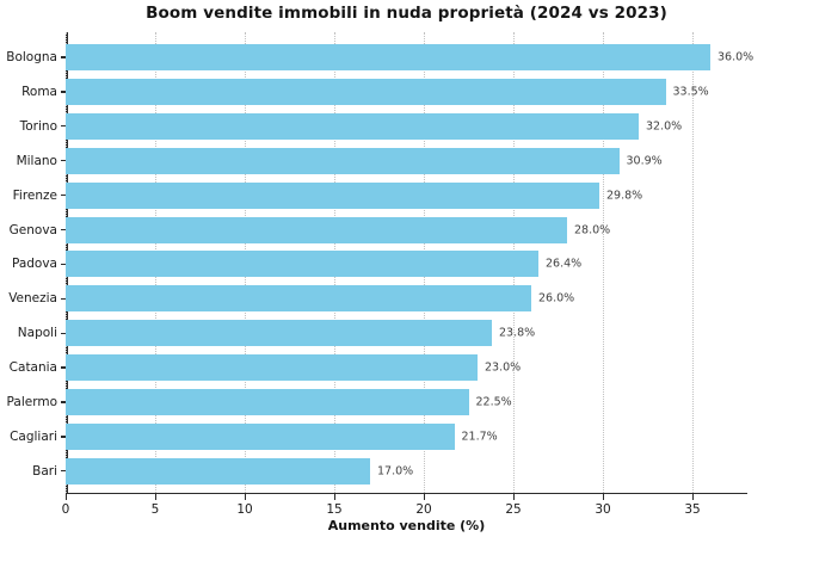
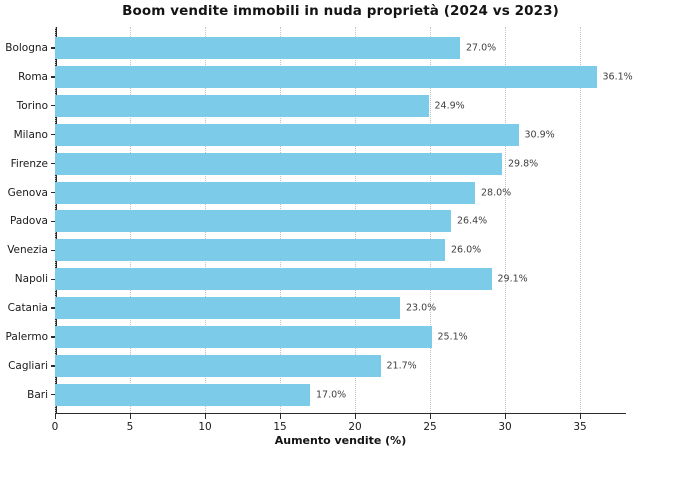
Bologna: 36.0% -> 27.0%
Roma: 33.5% -> 36.1%
Torino: 32.0% -> 24.9%
Napoli: 23.8% -> 29.1%
Palermo: 22.5% -> 25.1%
